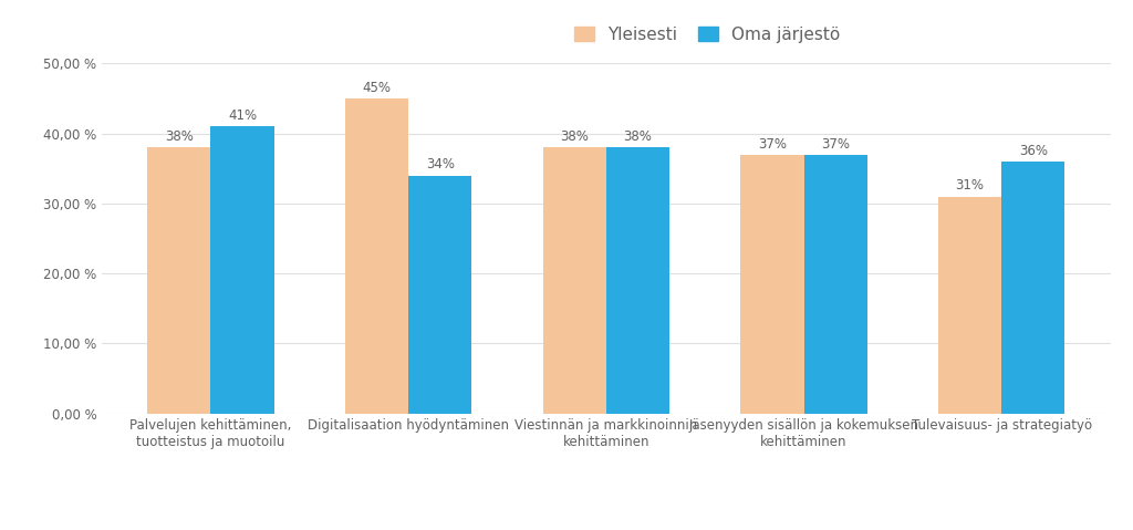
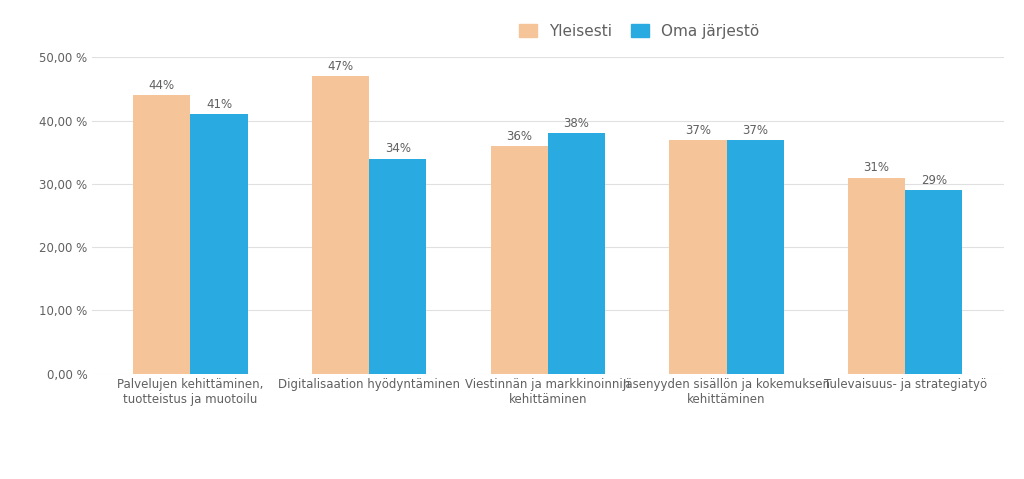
Yleisesti/Palvelujen kehittäminen, tuotteistus ja muotoilu: 38% -> 44%
Yleisesti/Digitalisaation hyödyntäminen: 45% -> 47%
Yleisesti/Viestinnän ja markkinoinnin kehittäminen: 38% -> 36%
Oma järjestö/Tulevaisuus- ja strategiatyö: 36% -> 29%
